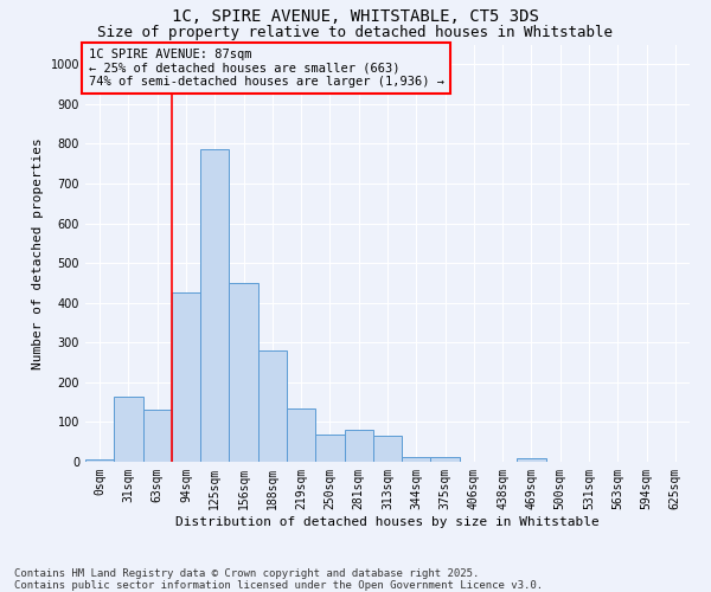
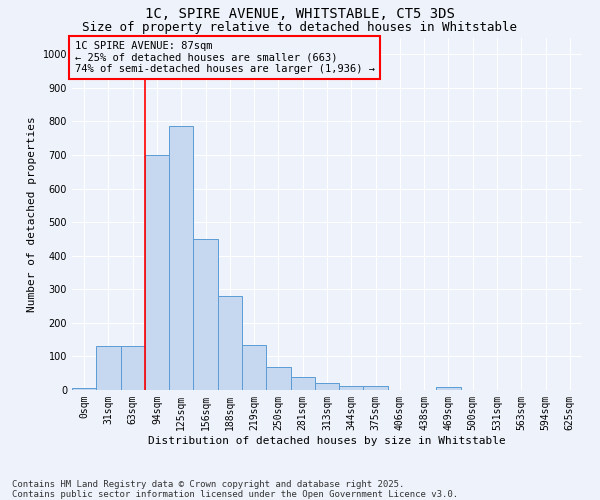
31sqm: 165 -> 130
94sqm: 425 -> 700
281sqm: 80 -> 40
313sqm: 65 -> 22
